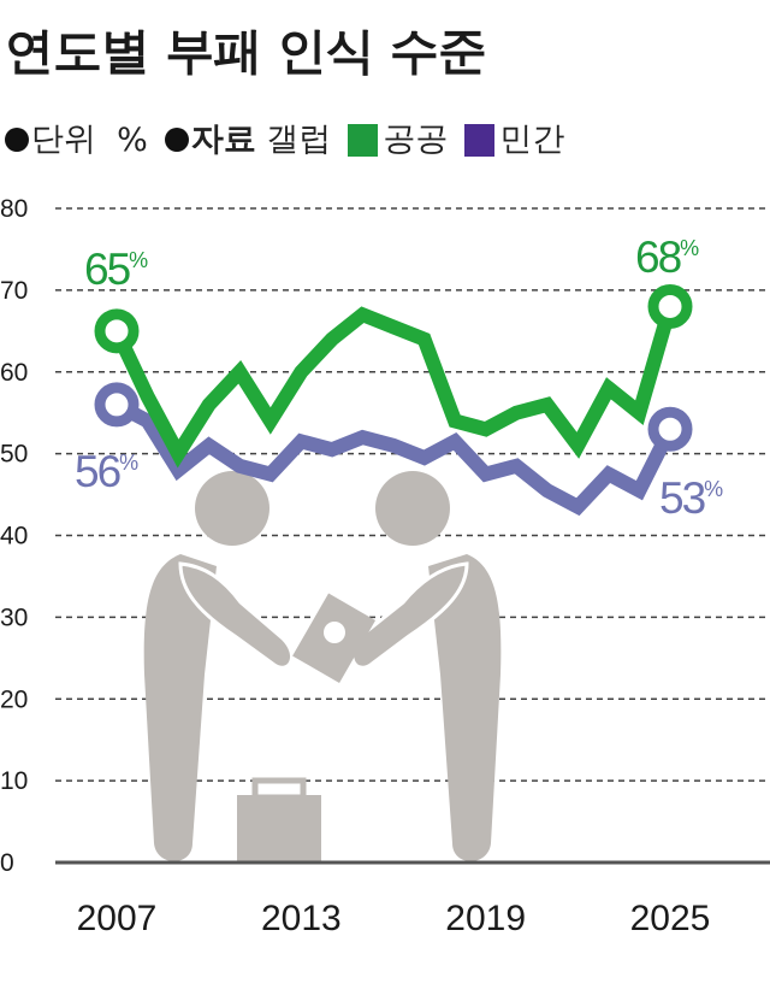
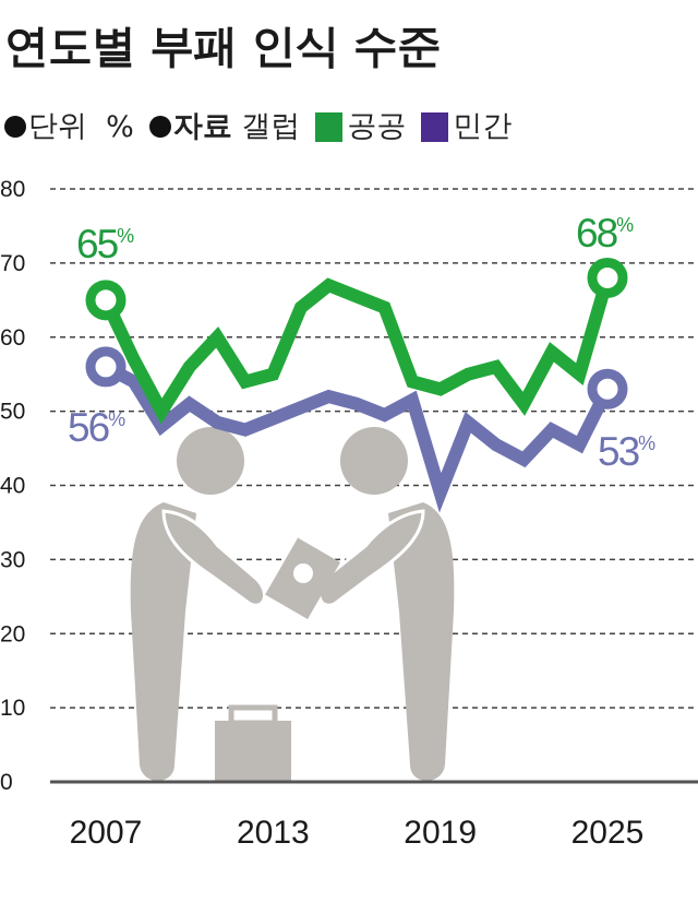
공공/2013: 60 -> 55
민간/2013: 52 -> 49
민간/2019: 48 -> 39
